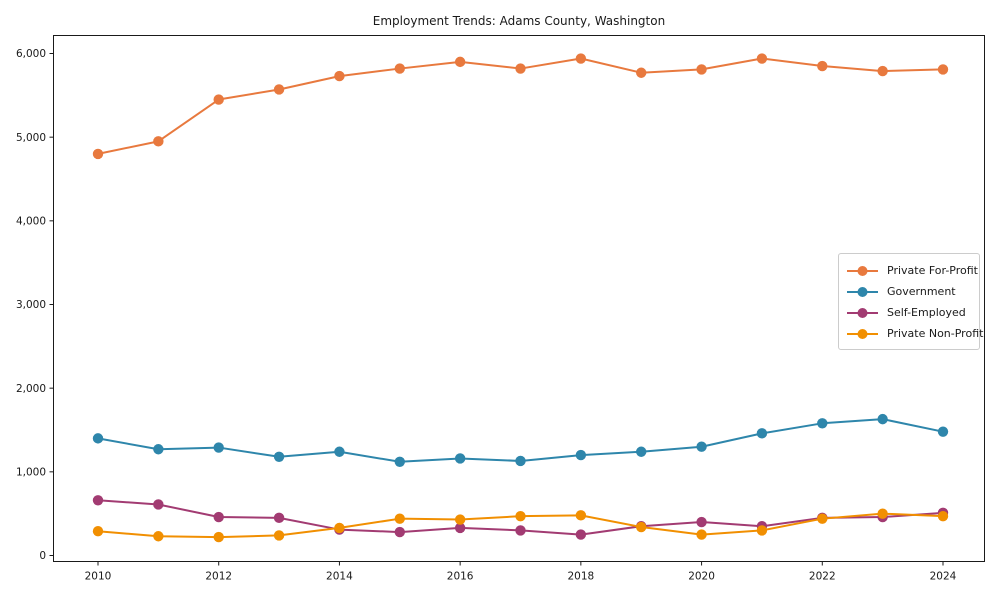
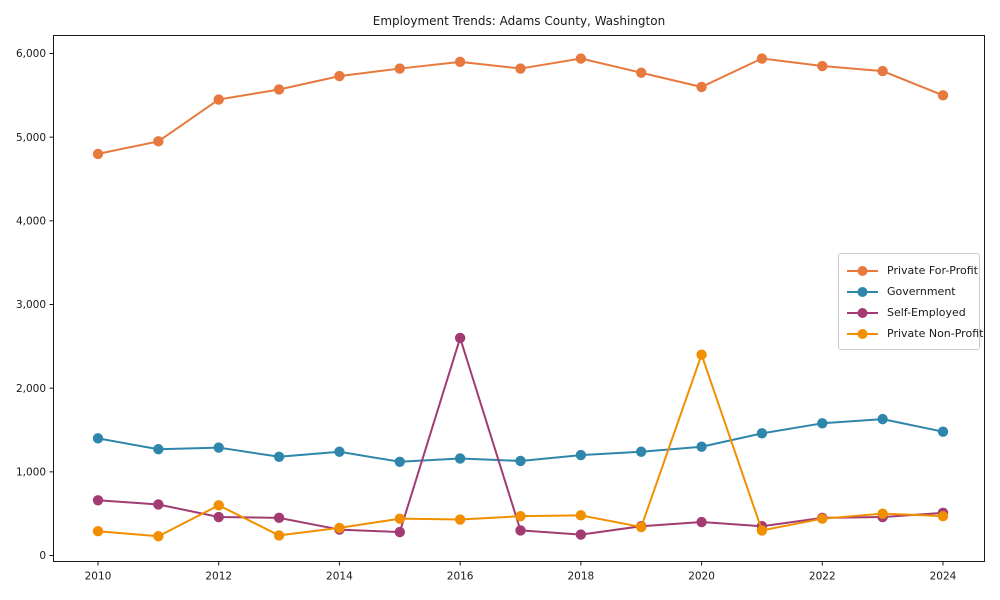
Private Non-Profit/2012: 200 -> 600
Self-Employed/2016: 300 -> 2600
Private For-Profit/2020: 5800 -> 5600
Private Non-Profit/2020: 200 -> 2400
Private For-Profit/2024: 5800 -> 5500
